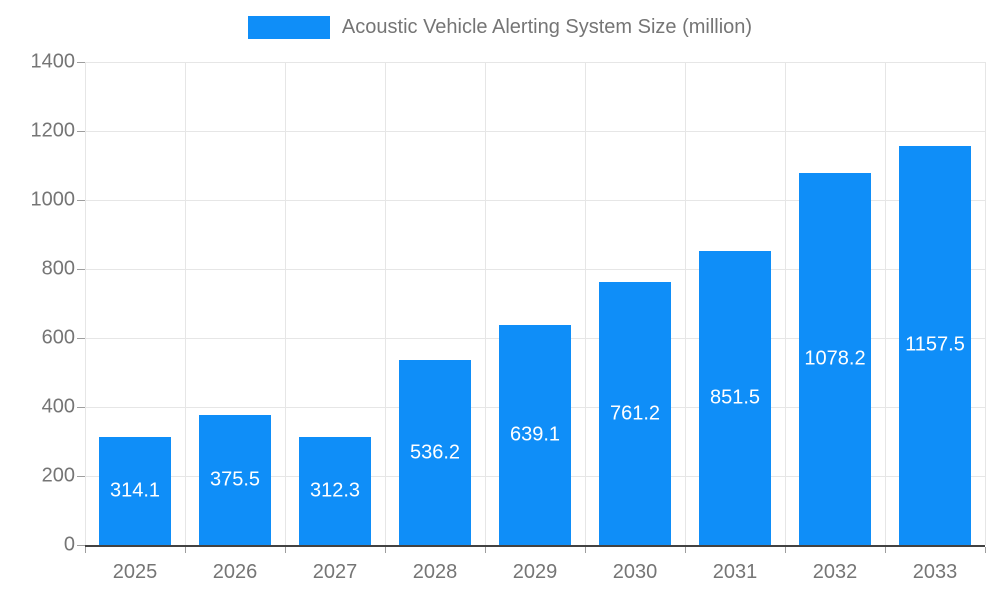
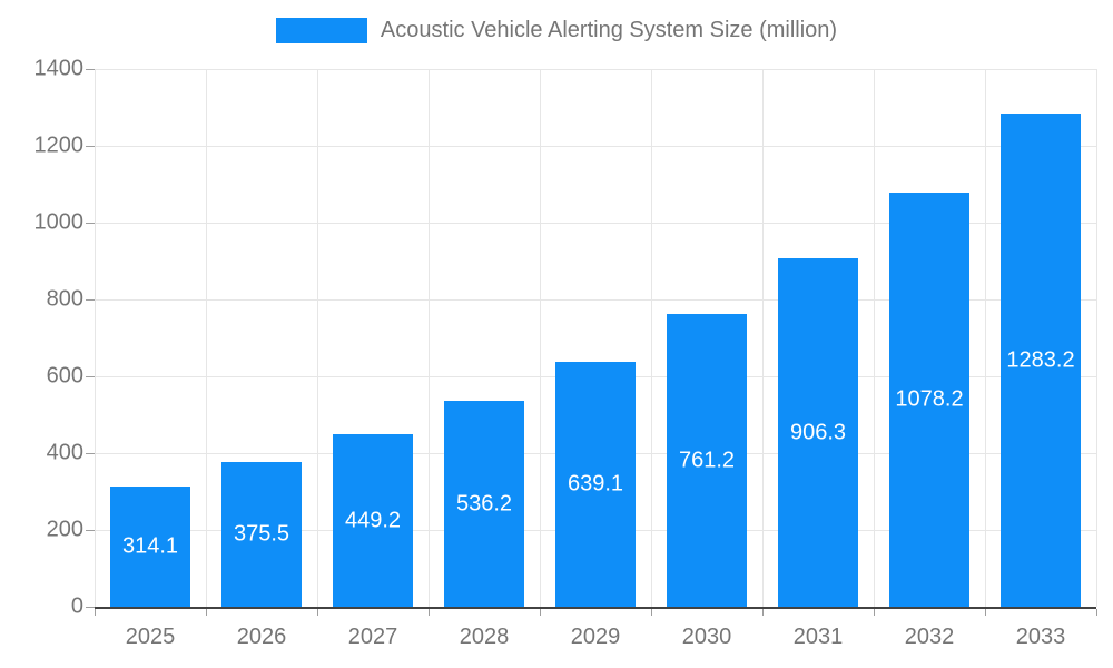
2027: 312.3 -> 449.2
2031: 851.5 -> 906.3
2033: 1157.5 -> 1283.2
